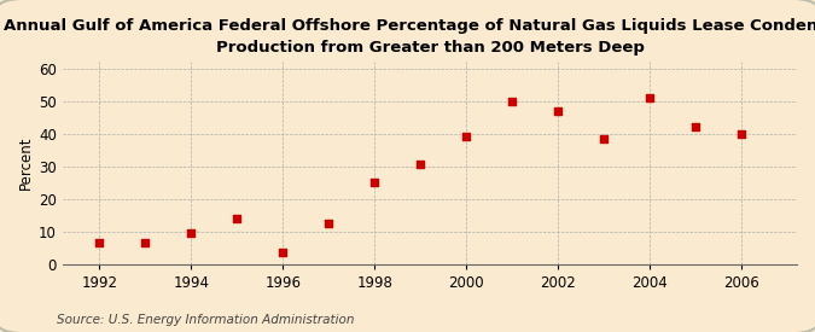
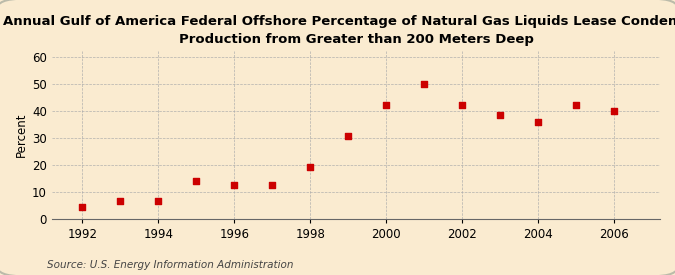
1992: 6.5 -> 4.5
1994: 9.5 -> 6.5
1996: 3.5 -> 12.5
1998: 25.0 -> 19.0
2000: 39.0 -> 42.0
2002: 47.0 -> 42.0
2004: 51.0 -> 36.0
